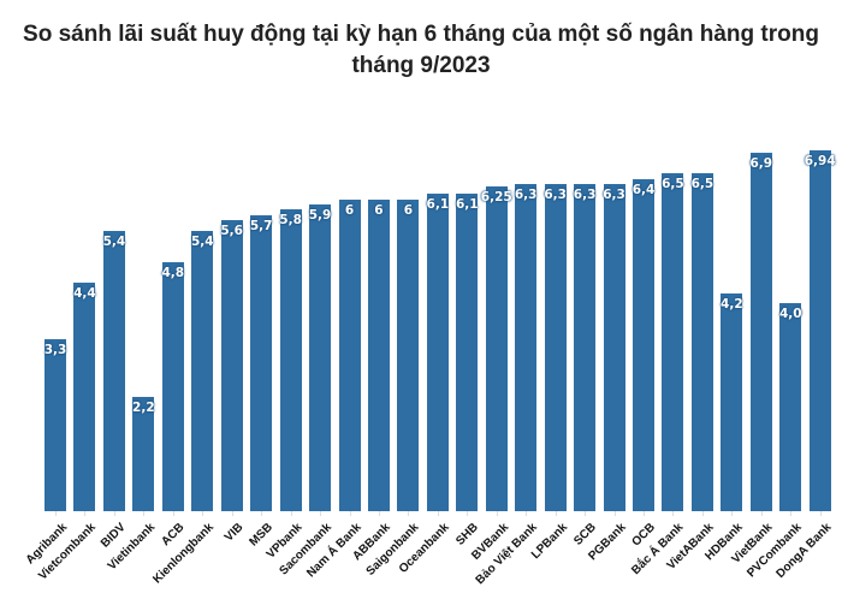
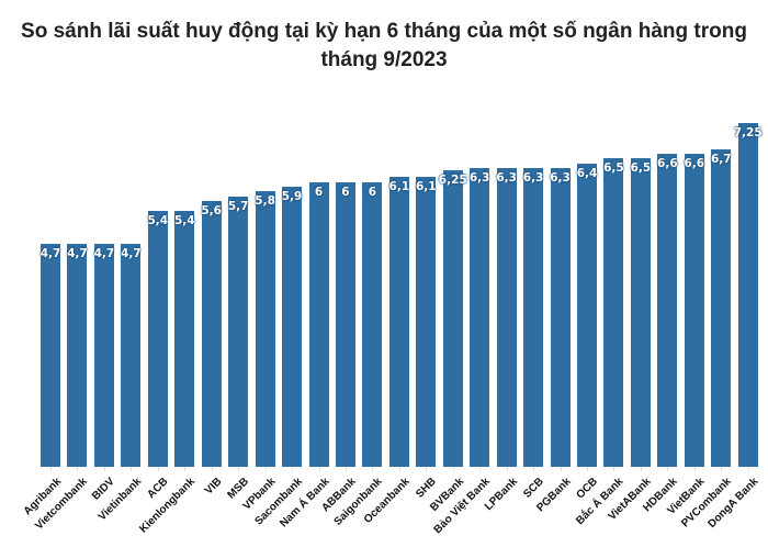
Agribank: 3,3 -> 4,7
Vietcombank: 4,4 -> 4,7
BIDV: 5,4 -> 4,7
Vietinbank: 2,2 -> 4,7
ACB: 4,8 -> 5,4
HDBank: 4,2 -> 6,6
VietBank: 6,9 -> 6,6
PVCombank: 4,0 -> 6,7
DongA Bank: 6,94 -> 7,25
